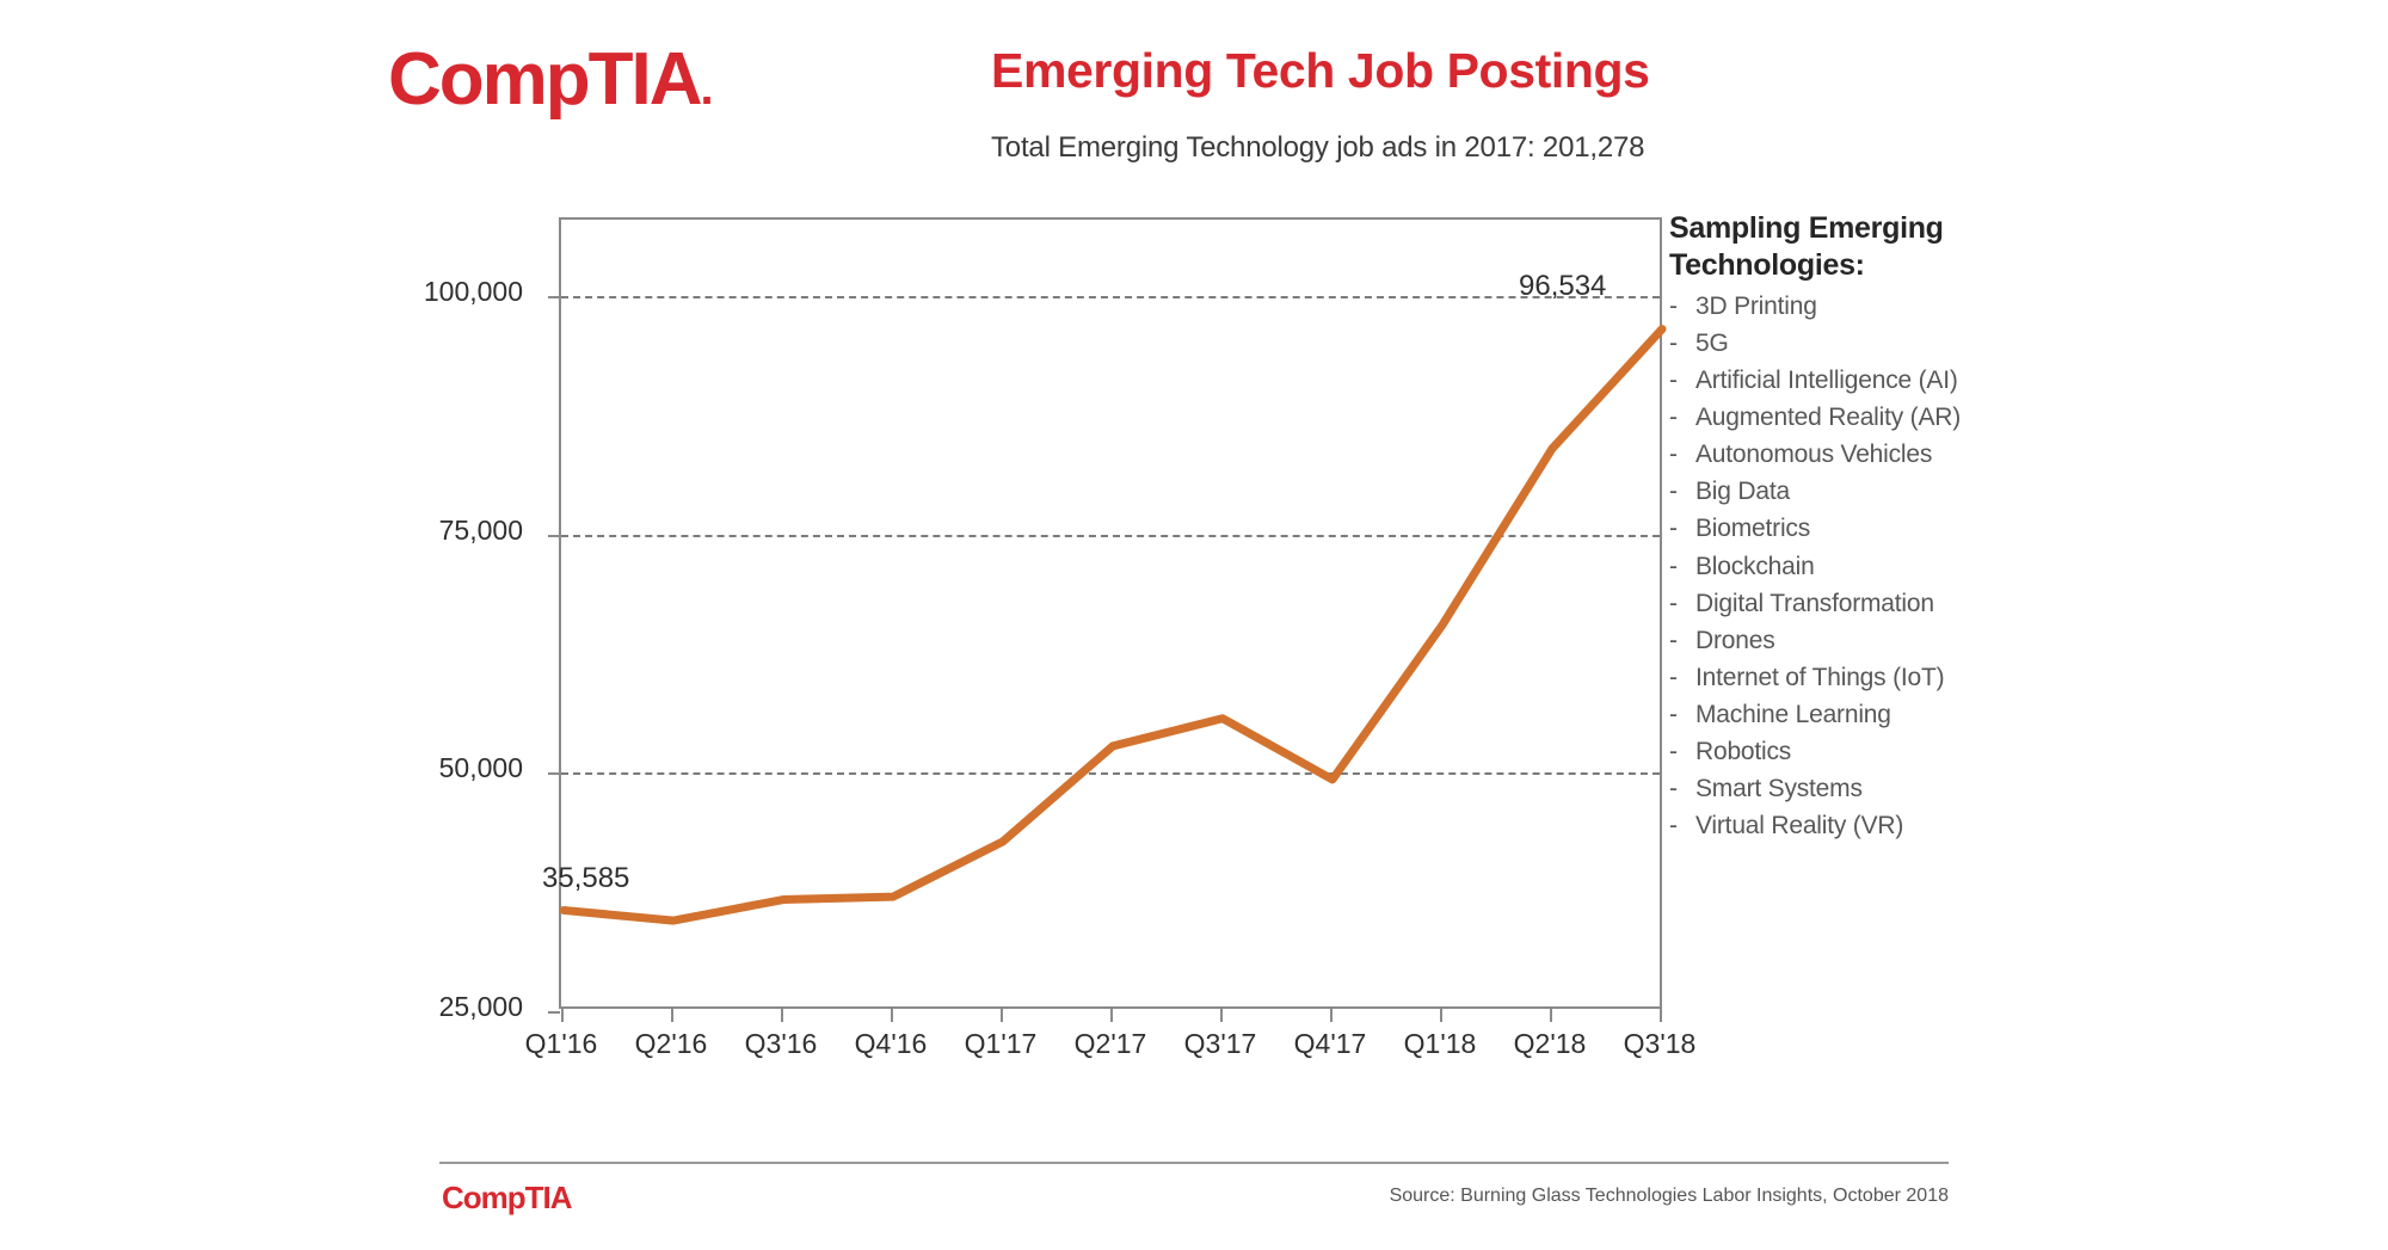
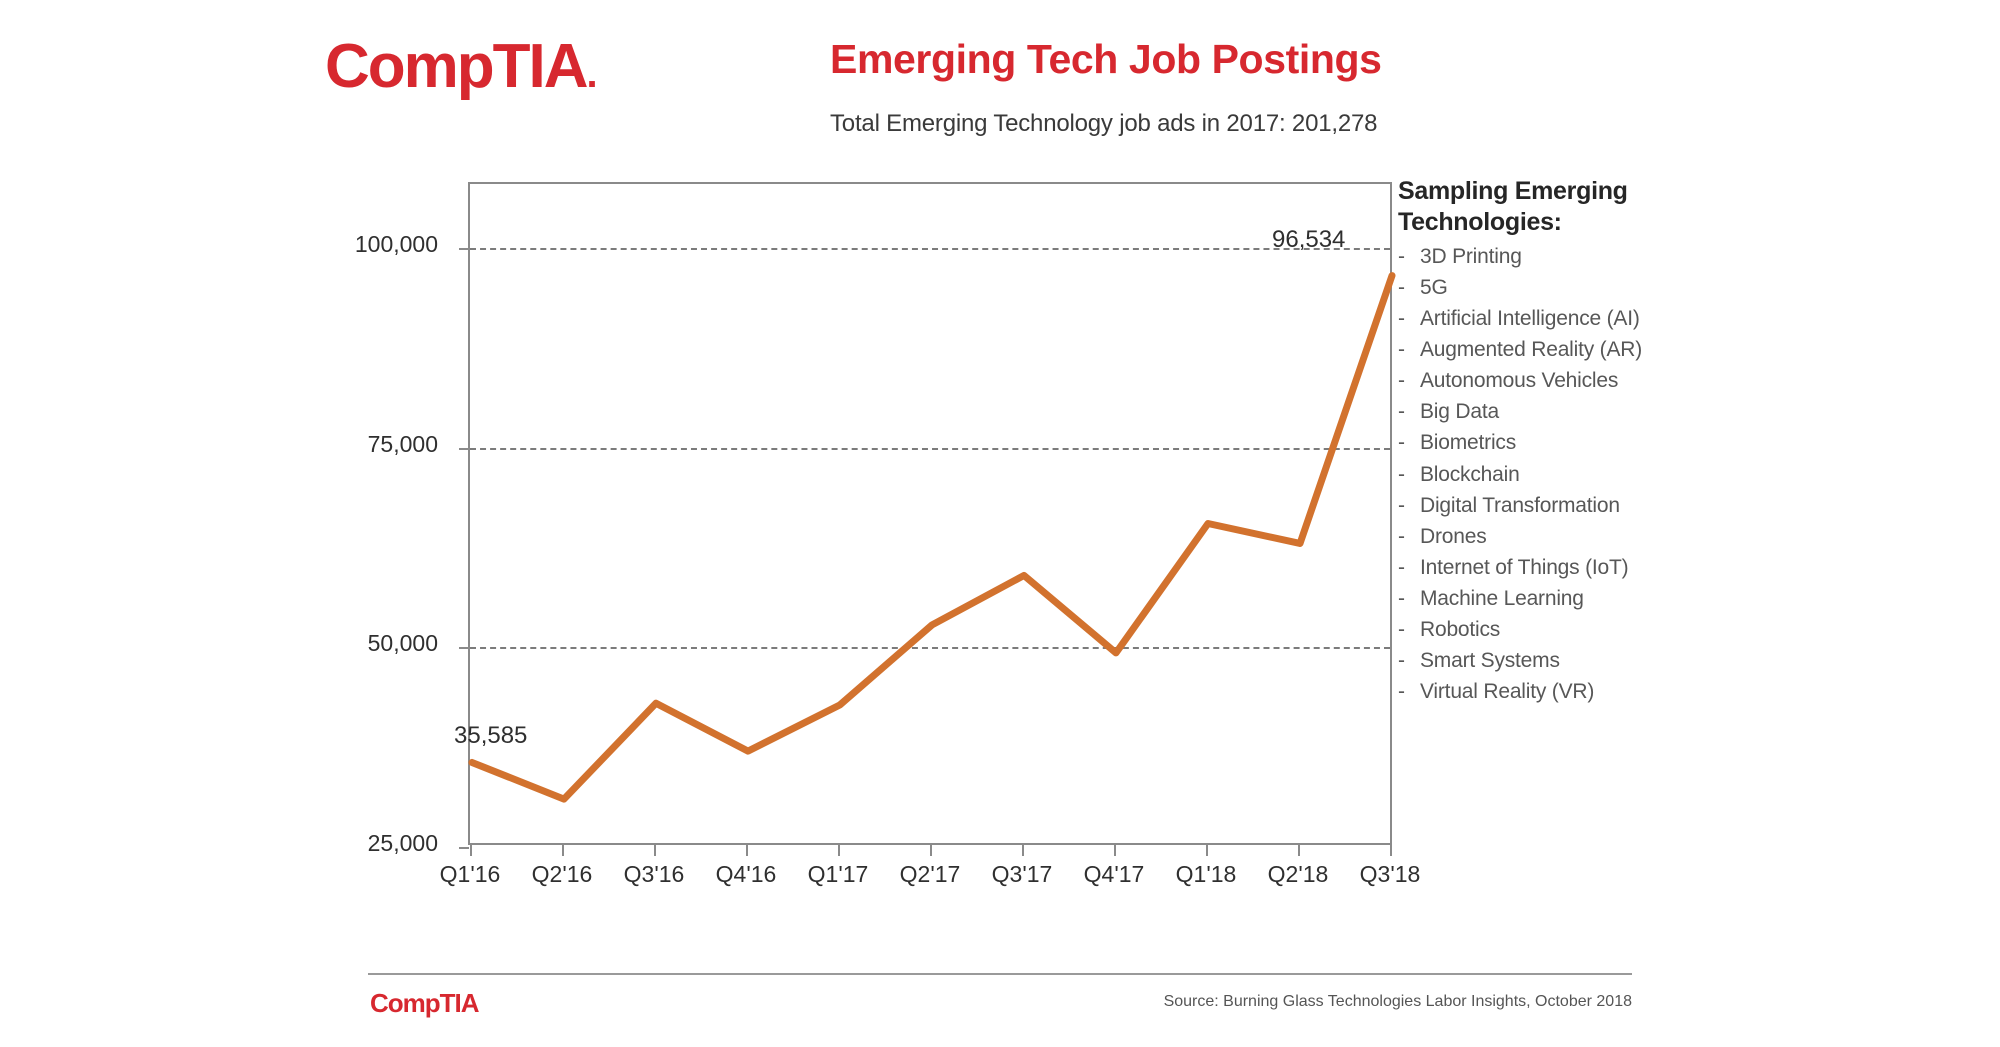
Q2'16: 34000 -> 31000
Q3'16: 37000 -> 43000
Q3'17: 56000 -> 59000
Q2'18: 84000 -> 63000
